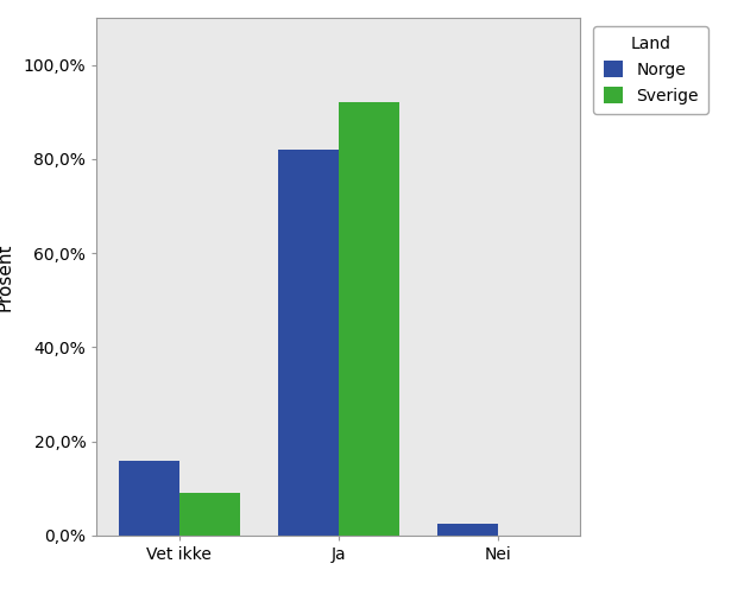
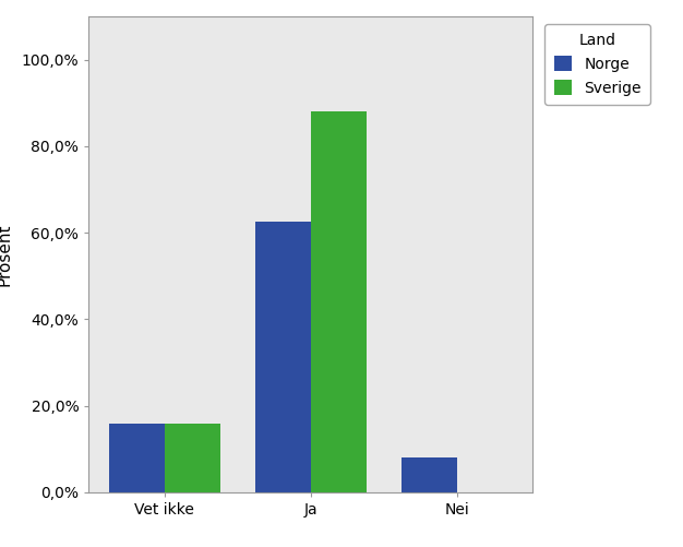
Sverige/Vet ikke: 9% -> 16%
Norge/Ja: 82,0% -> 62,5%
Sverige/Ja: 92% -> 88%
Norge/Nei: 2,5% -> 8,0%
